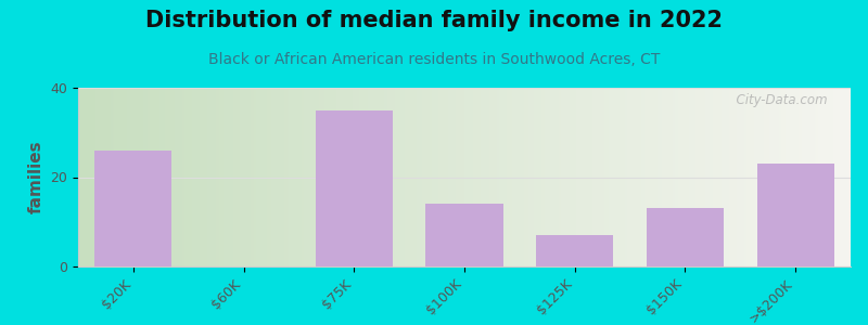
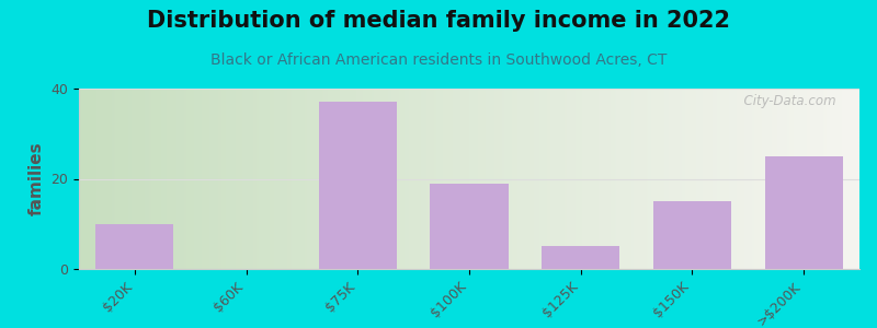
$20K: 26 -> 10
$75K: 35 -> 37
$100K: 14 -> 19
$125K: 7 -> 5
$150K: 13 -> 15
>$200K: 23 -> 25
